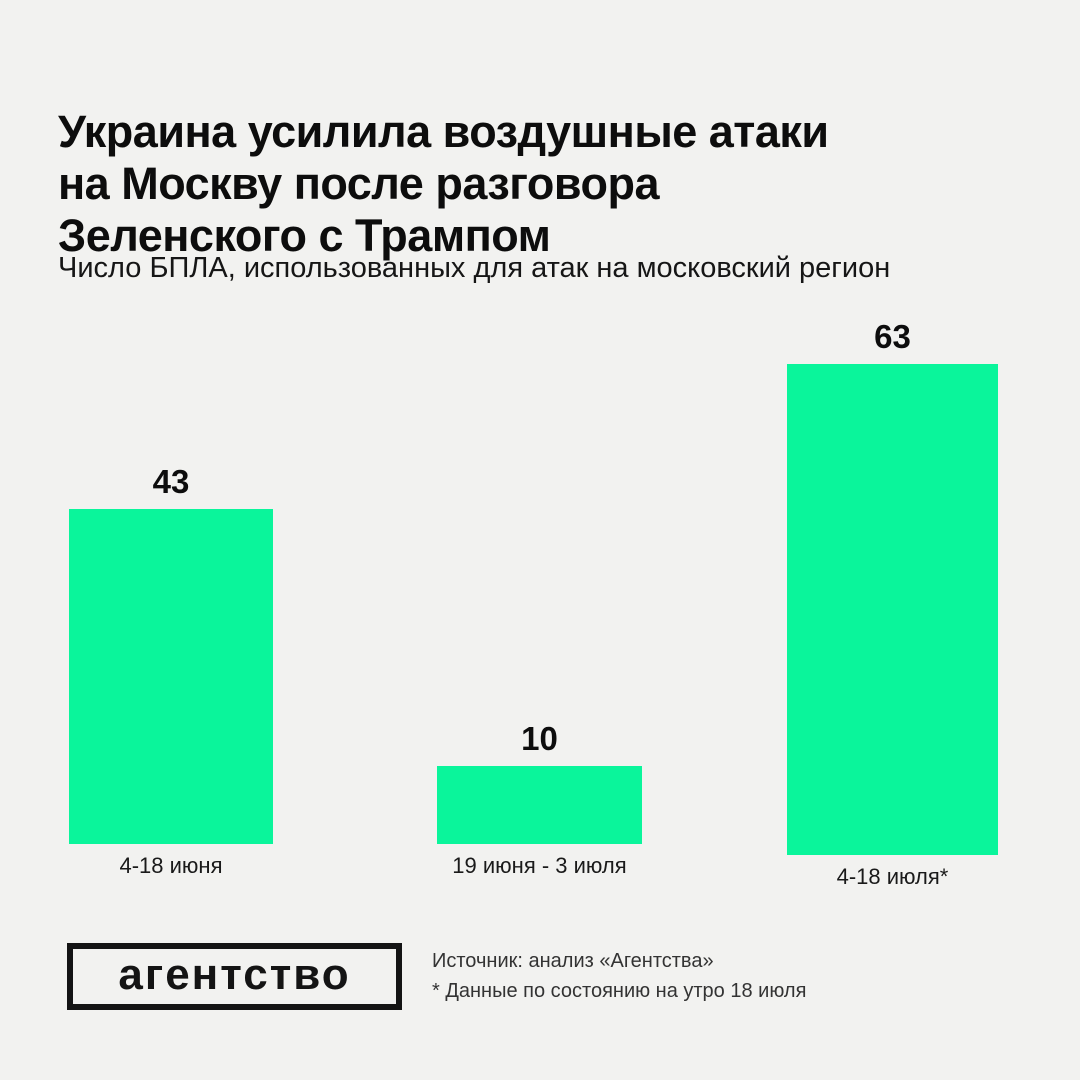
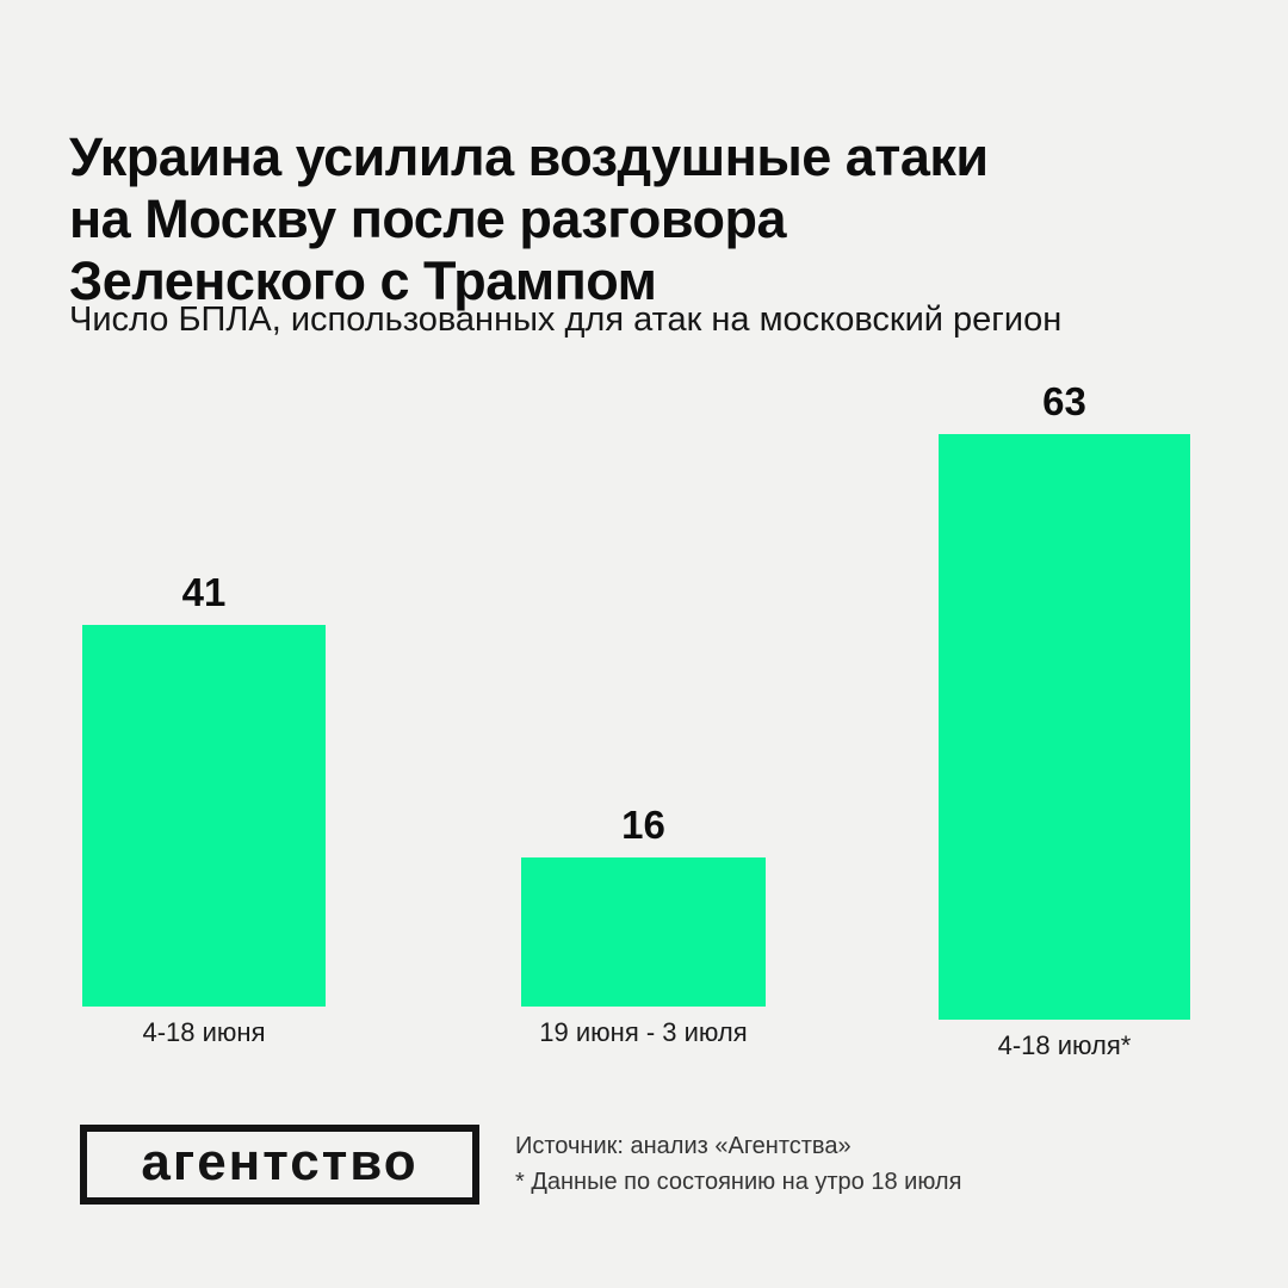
4-18 июня: 43 -> 41
19 июня - 3 июля: 10 -> 16
